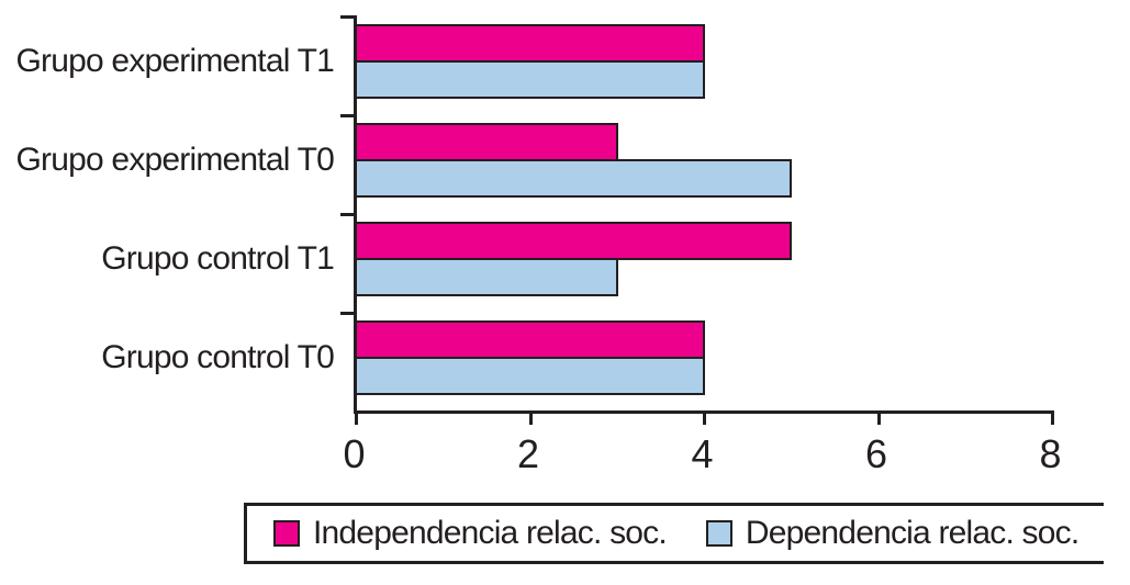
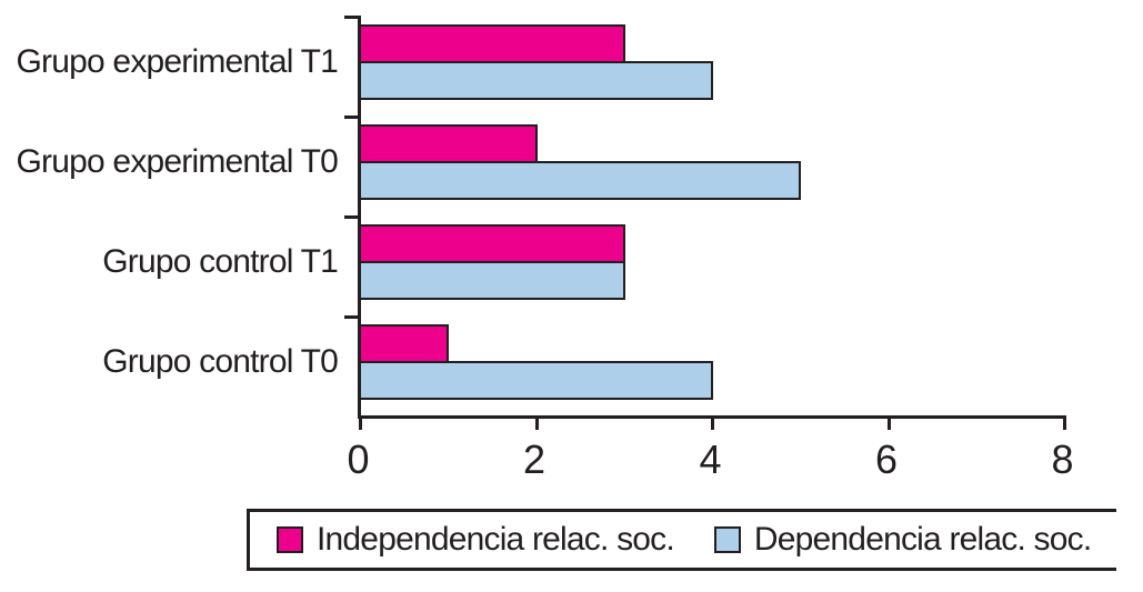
Independencia relac. soc./Grupo experimental T1: 4 -> 3
Independencia relac. soc./Grupo experimental T0: 3 -> 2
Independencia relac. soc./Grupo control T1: 5 -> 3
Independencia relac. soc./Grupo control T0: 4 -> 1
